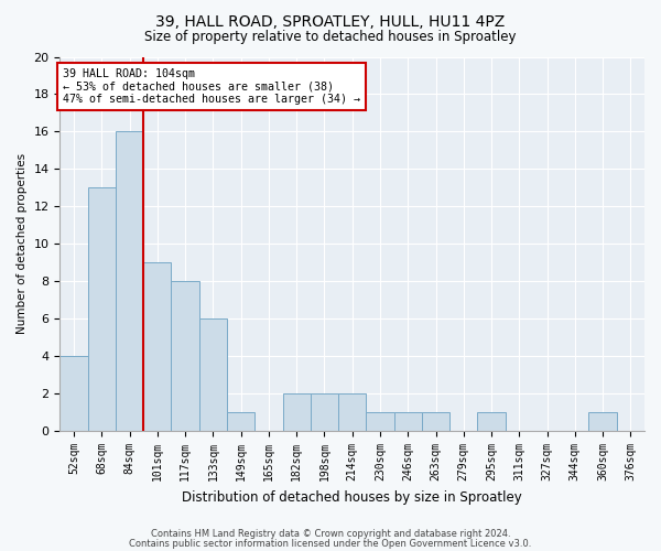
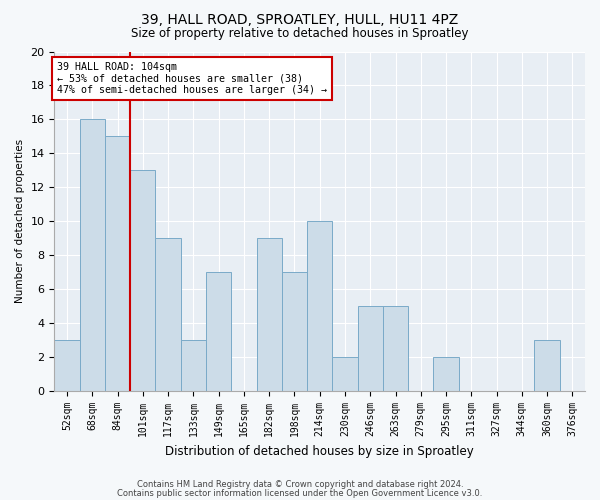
52sqm: 4 -> 3
68sqm: 13 -> 16
84sqm: 16 -> 15
101sqm: 9 -> 13
117sqm: 8 -> 9
133sqm: 6 -> 3
149sqm: 1 -> 7
182sqm: 2 -> 9
198sqm: 2 -> 7
214sqm: 2 -> 10
230sqm: 1 -> 2
246sqm: 1 -> 5
263sqm: 1 -> 5
295sqm: 1 -> 2
360sqm: 1 -> 3
